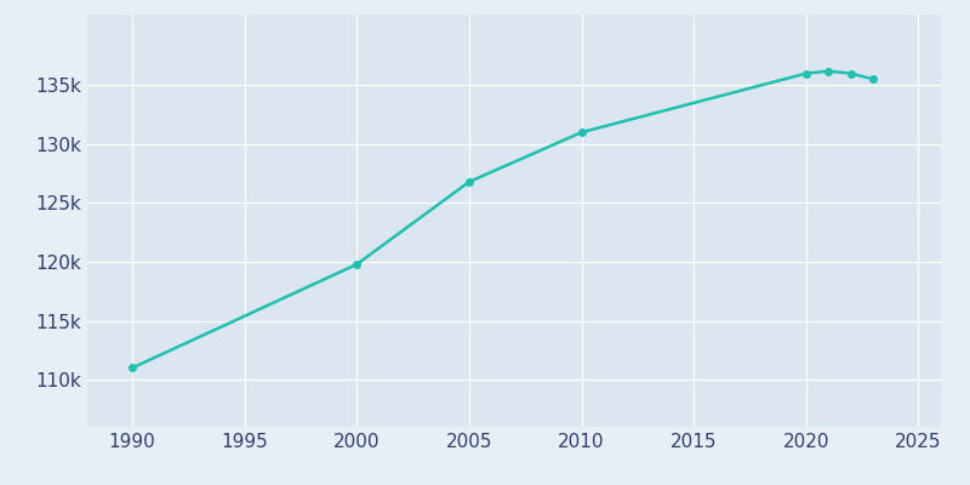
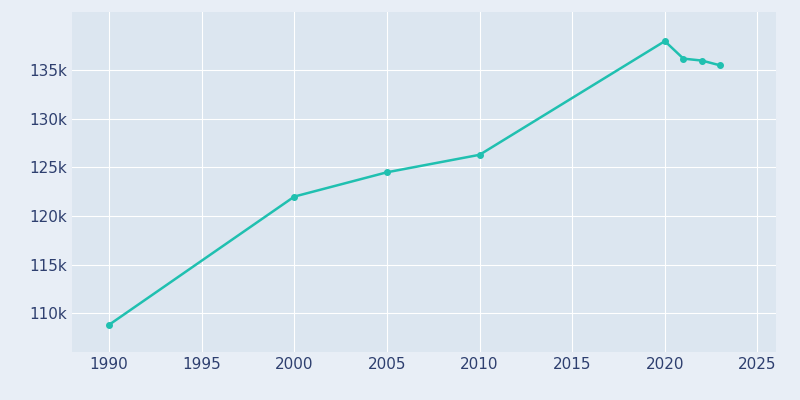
1990: 111.0k -> 108.8k
2000: 119.8k -> 122.0k
2005: 126.8k -> 124.5k
2010: 131.0k -> 126.3k
2020: 136.0k -> 138.0k
